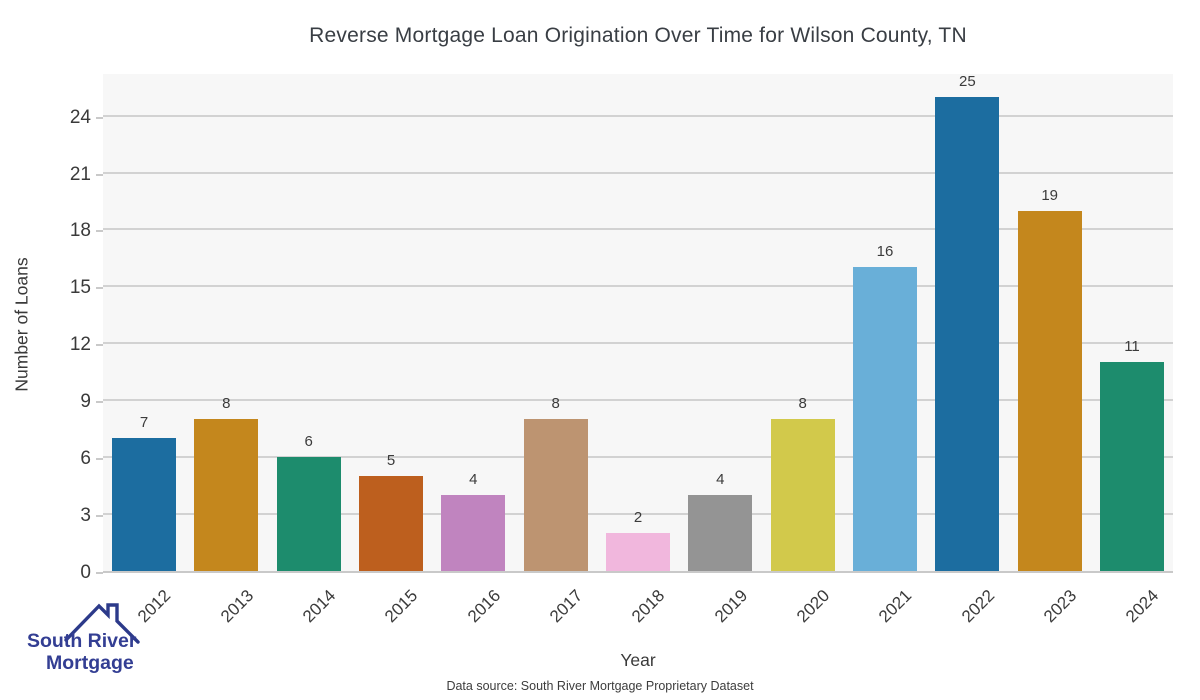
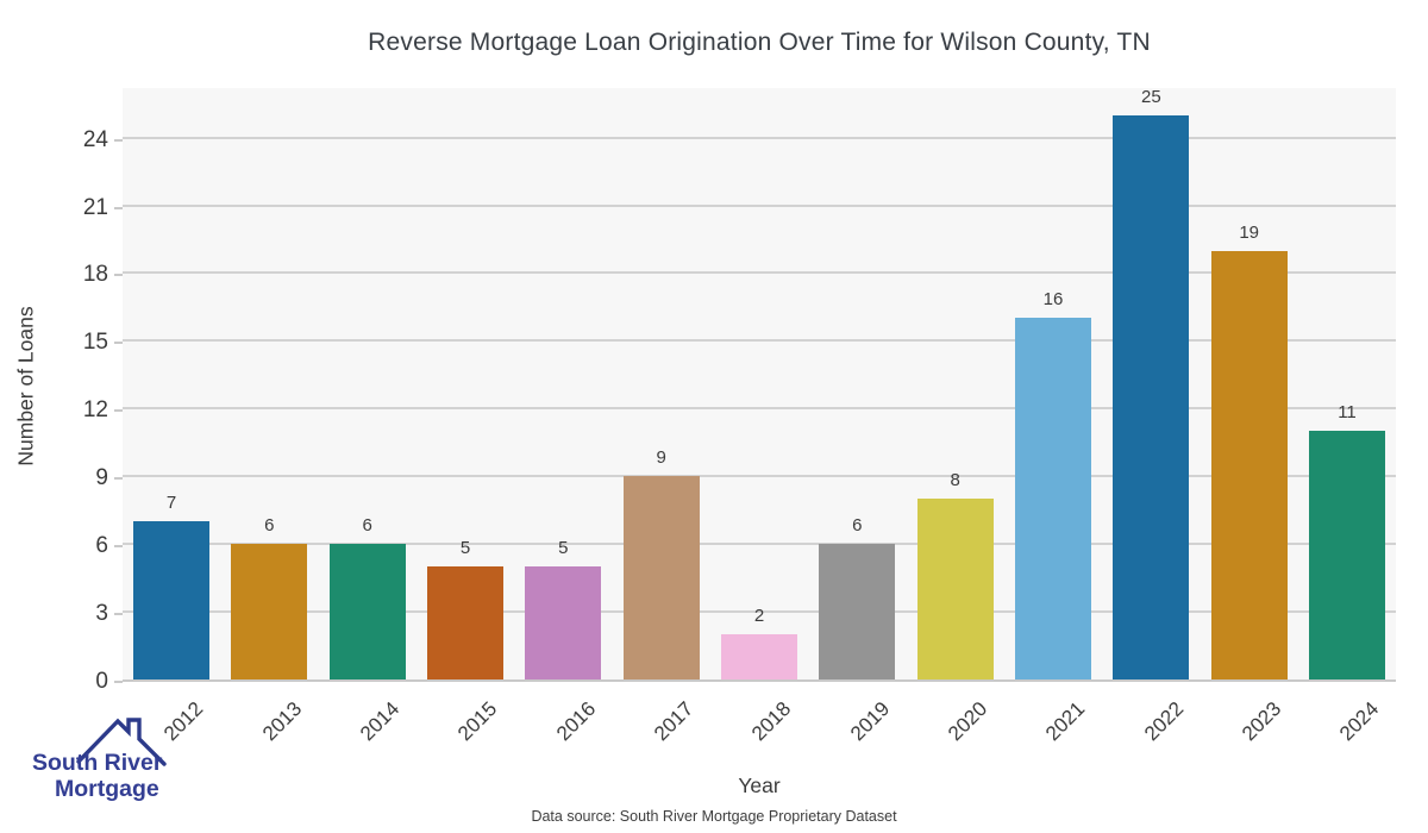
2013: 8 -> 6
2016: 4 -> 5
2017: 8 -> 9
2019: 4 -> 6
